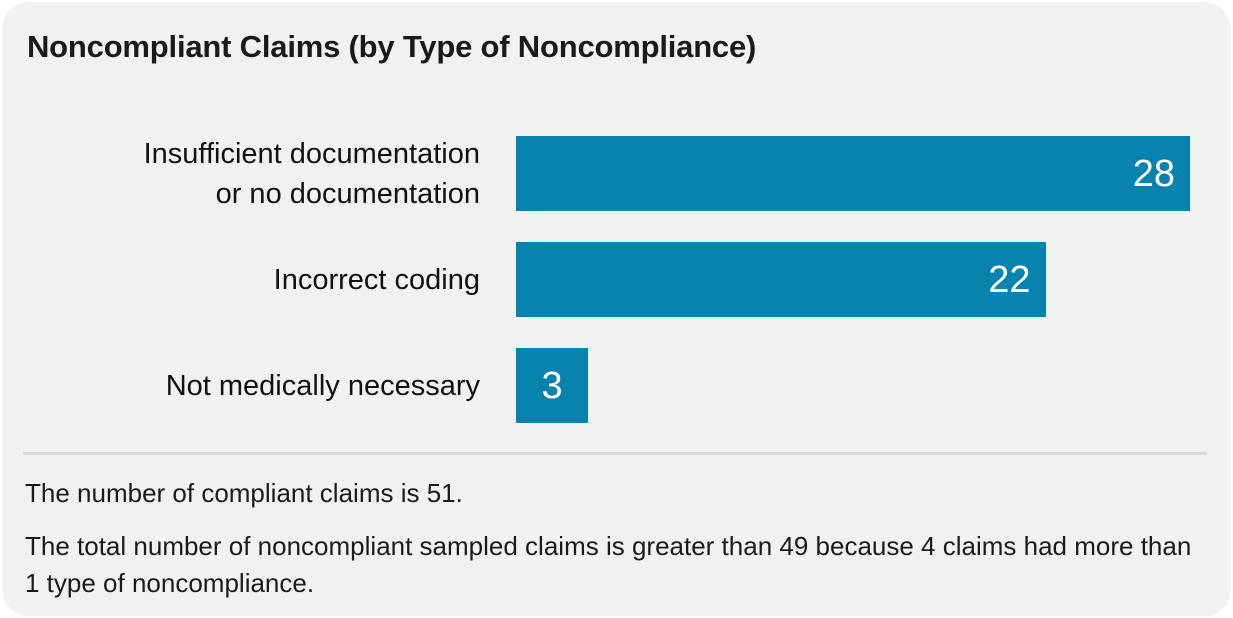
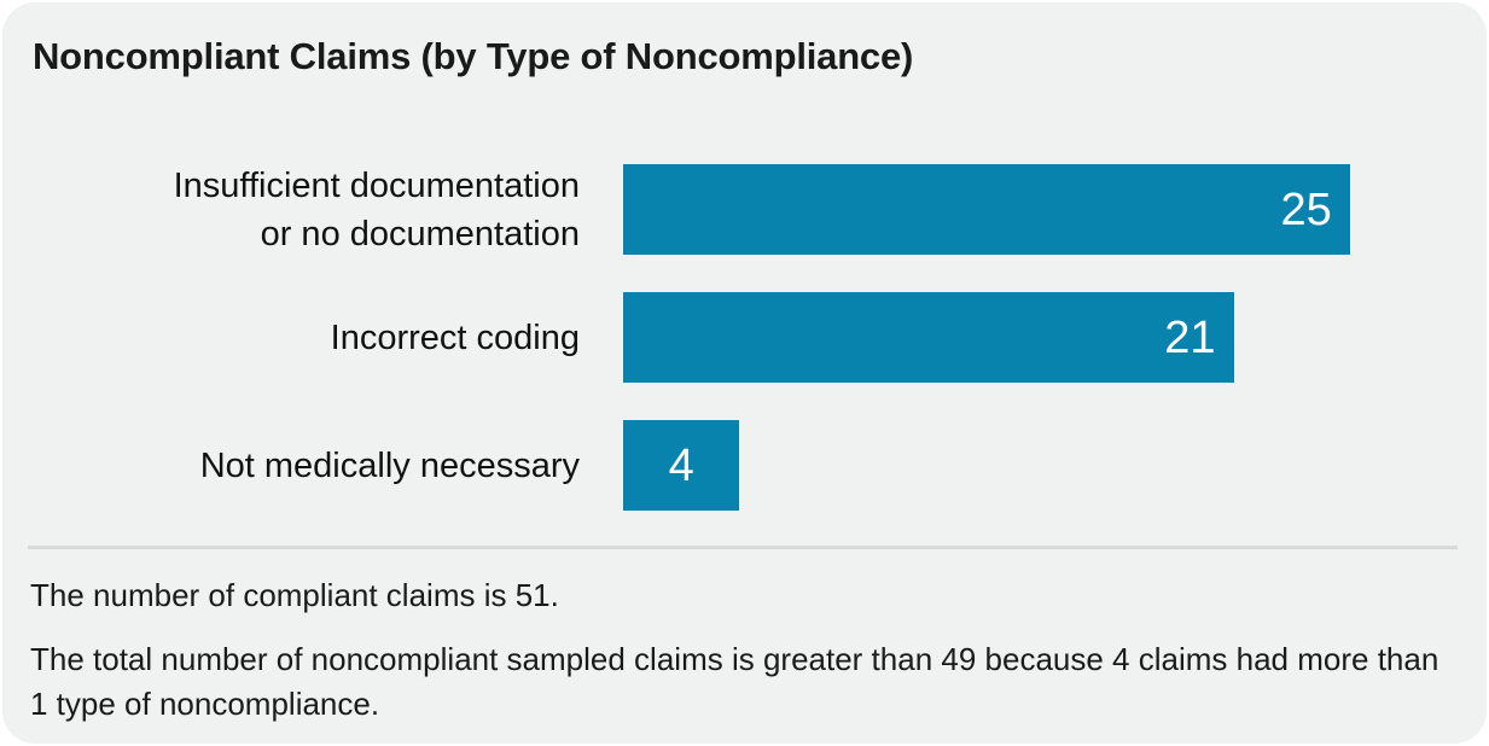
Insufficient documentation or no documentation: 28 -> 25
Incorrect coding: 22 -> 21
Not medically necessary: 3 -> 4
